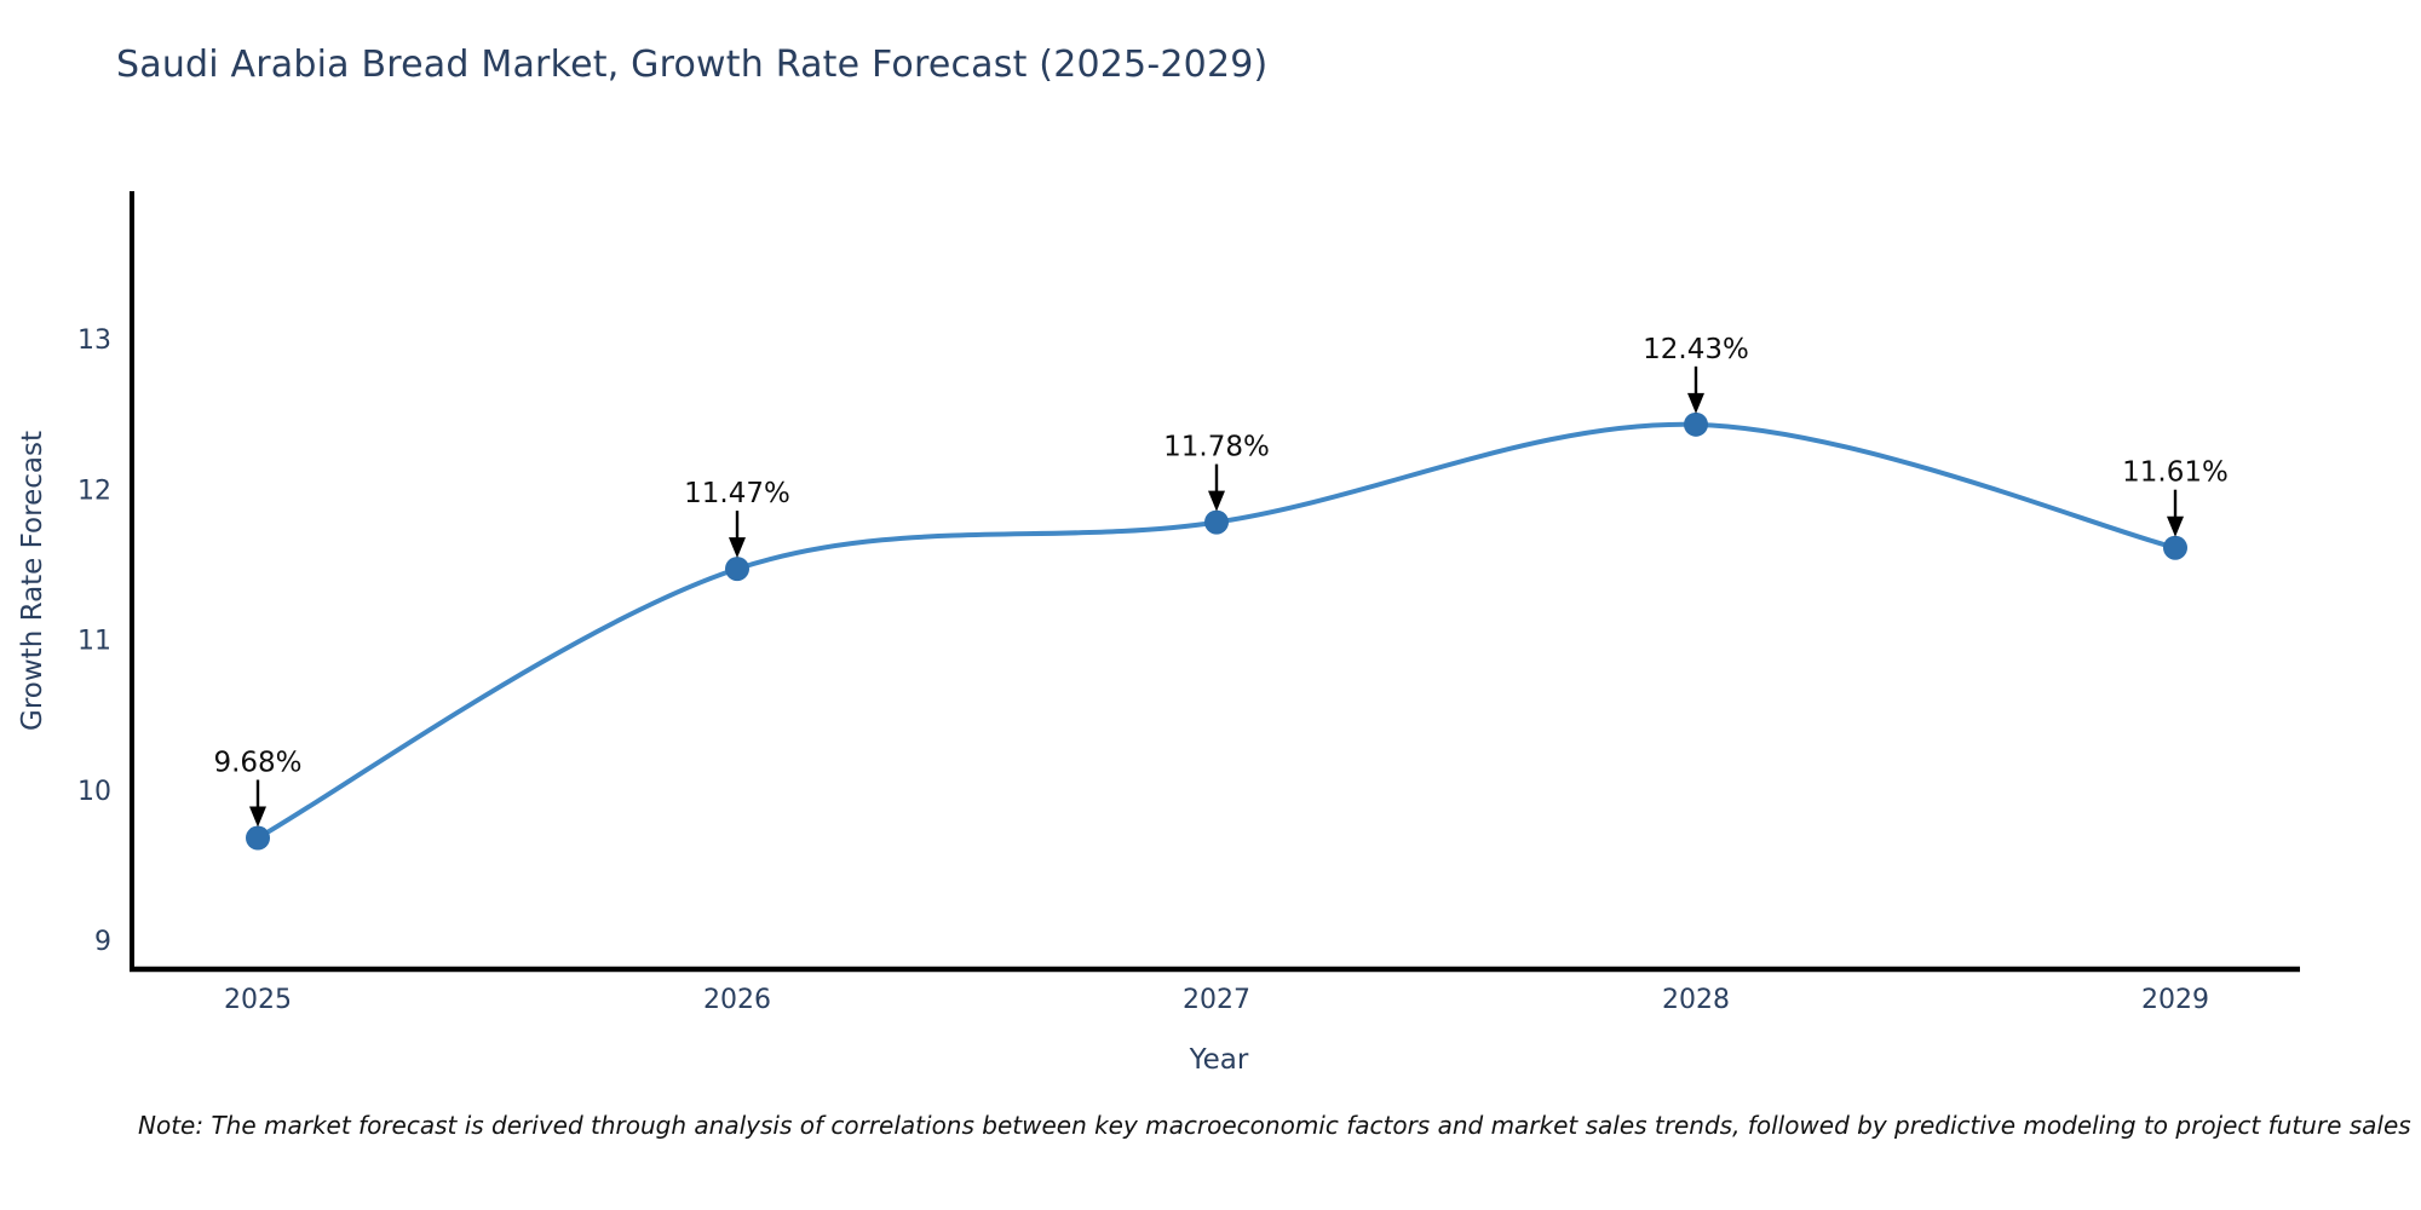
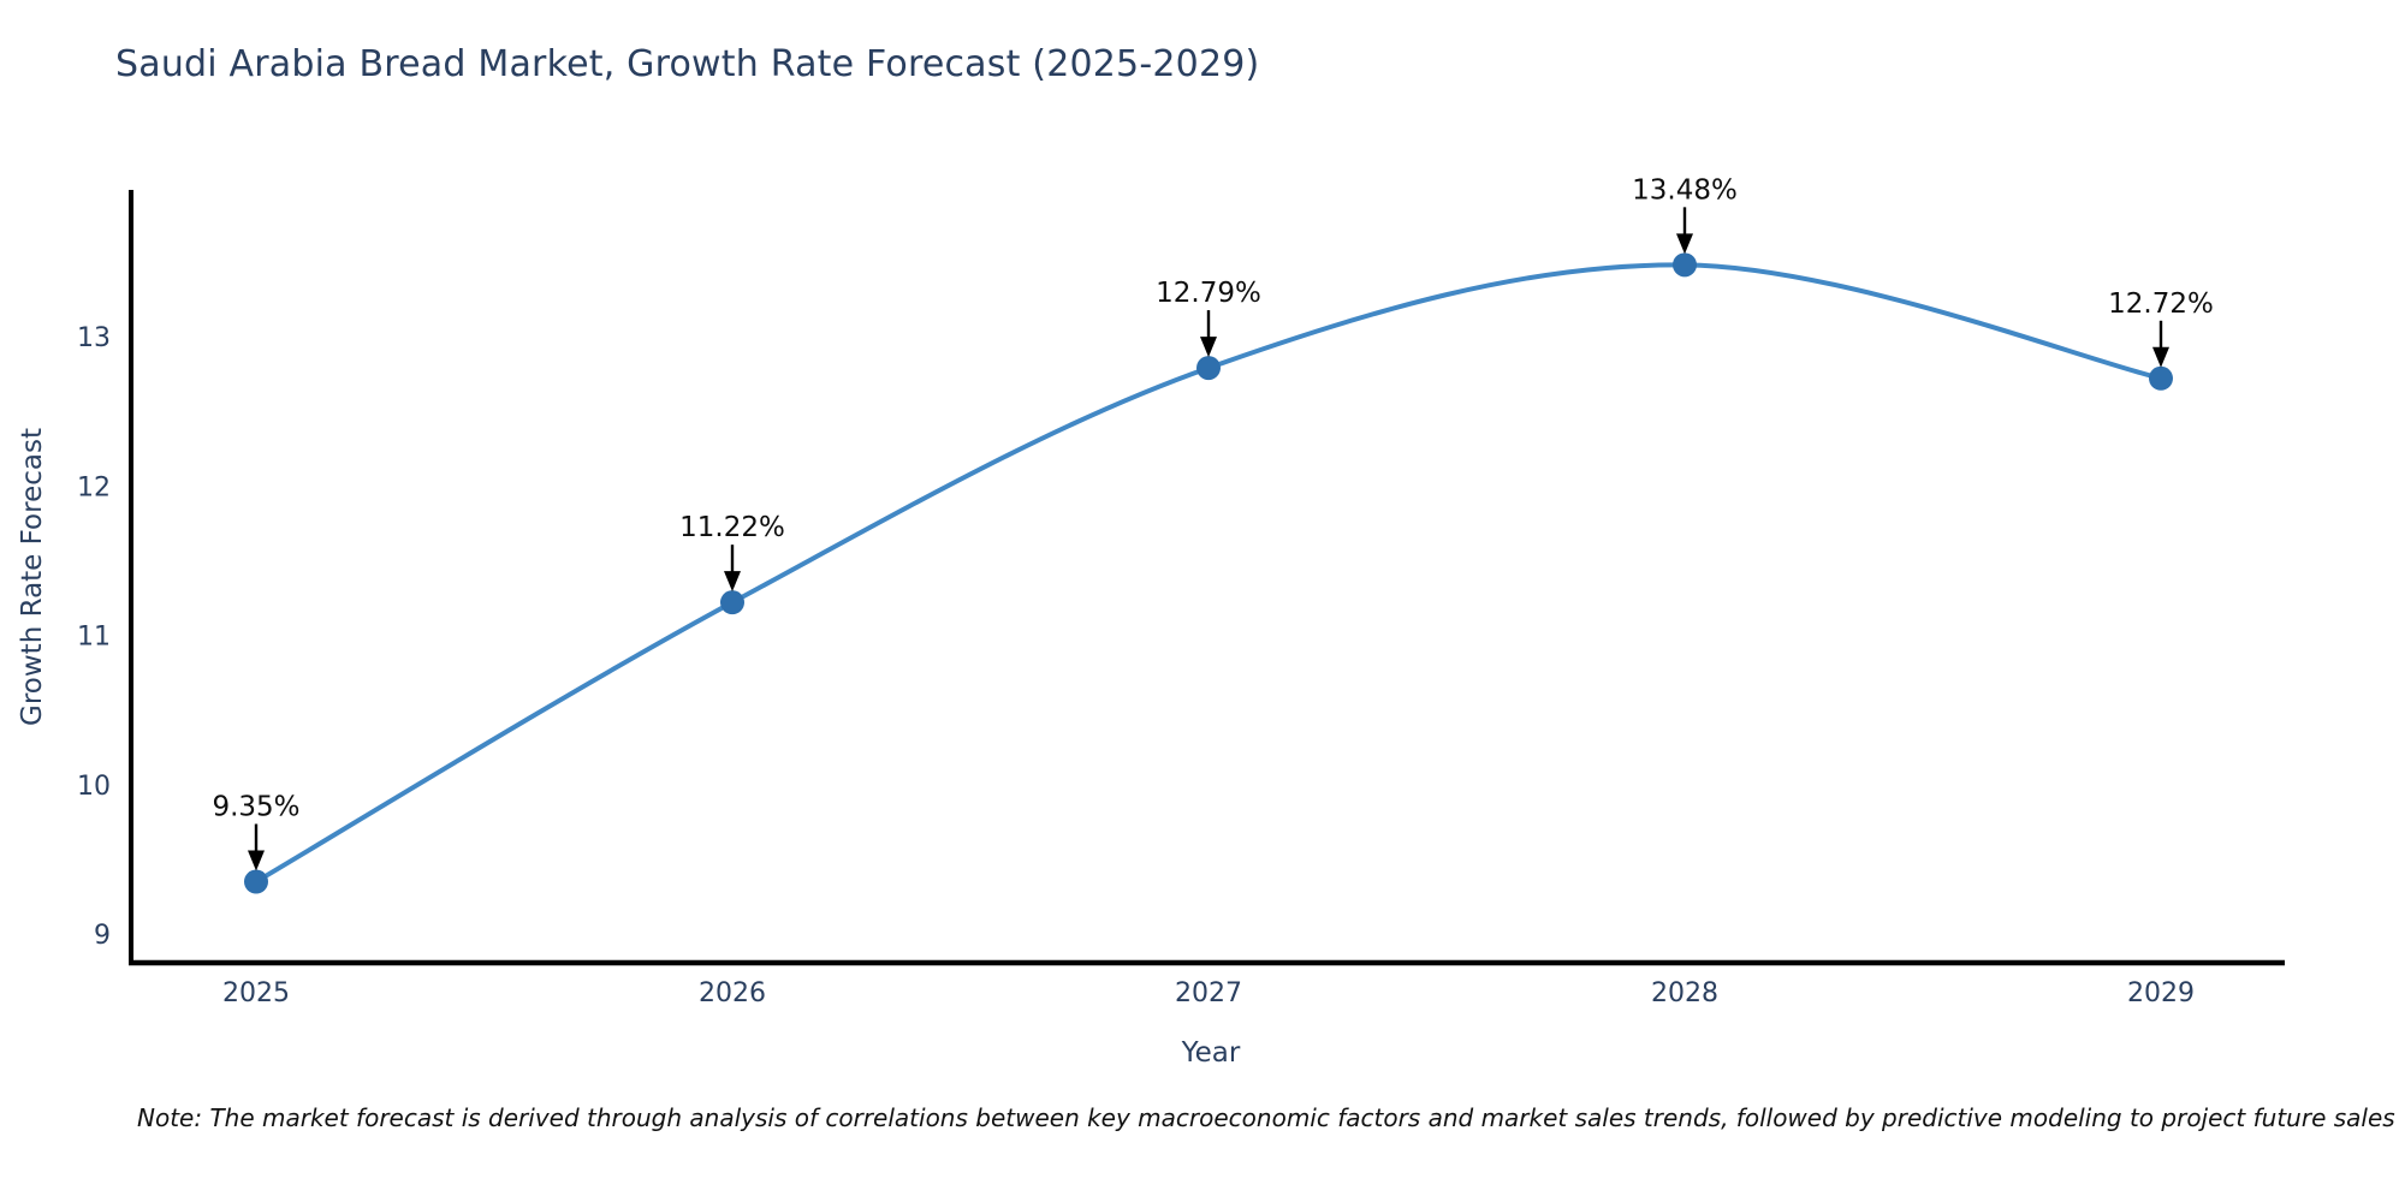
2025: 9.68% -> 9.35%
2026: 11.47% -> 11.22%
2027: 11.78% -> 12.79%
2028: 12.43% -> 13.48%
2029: 11.61% -> 12.72%
